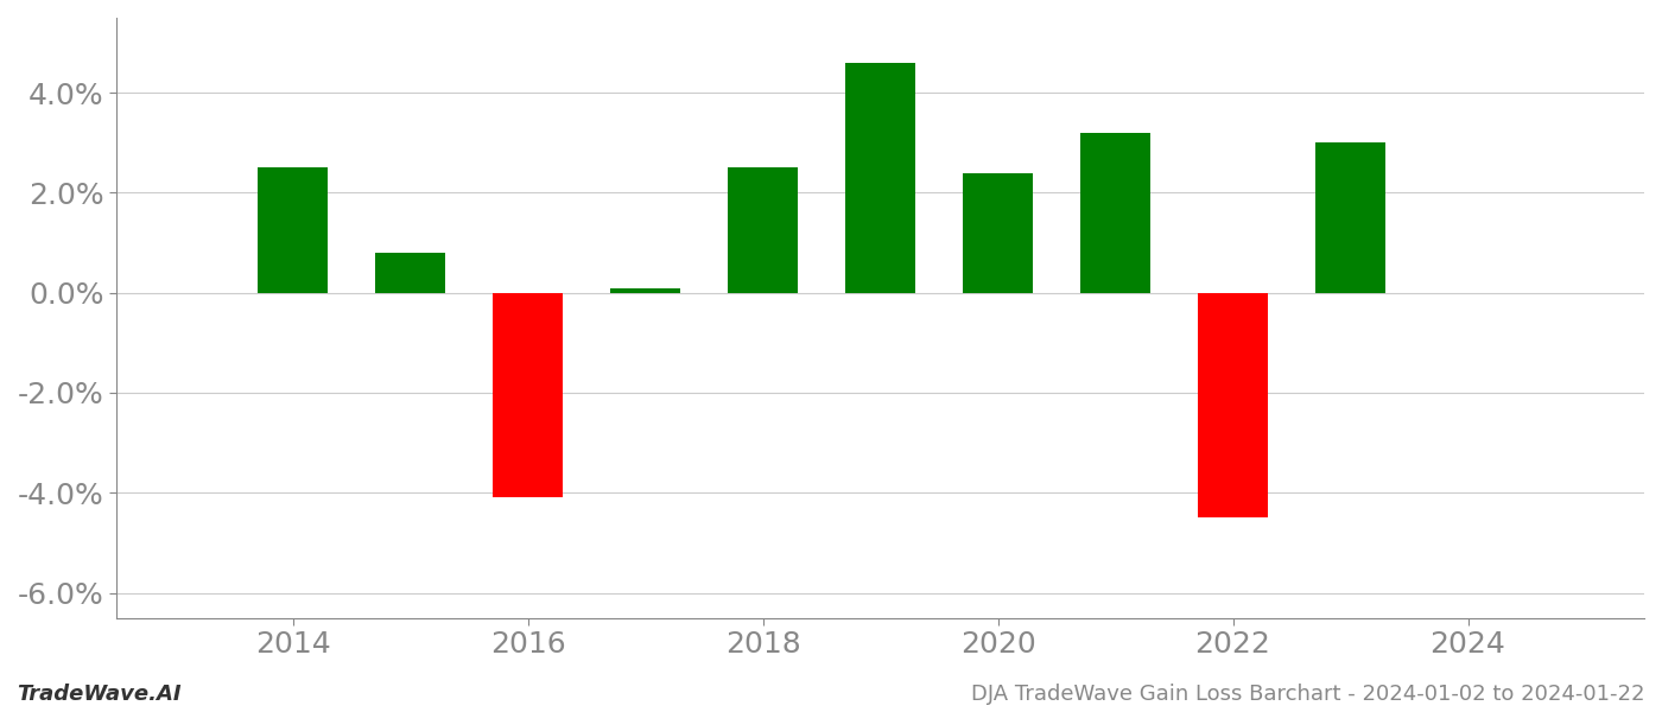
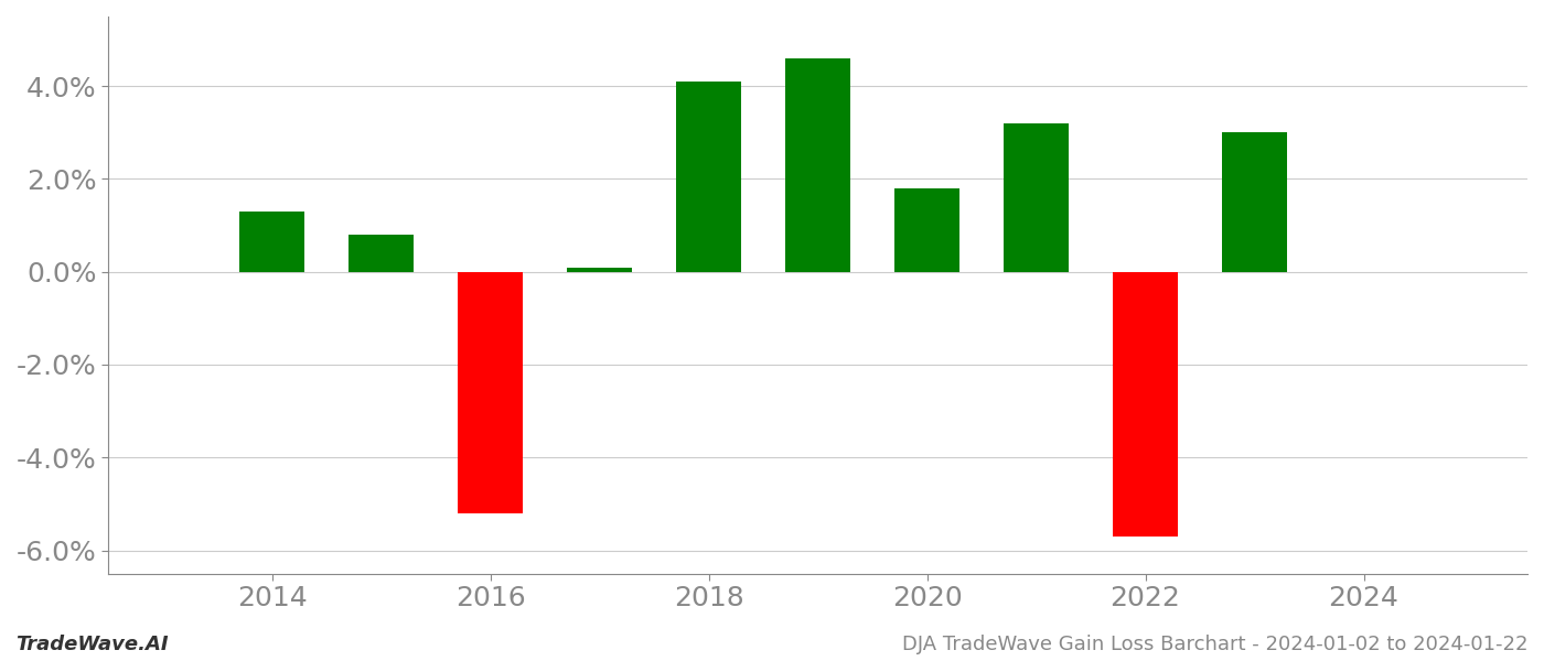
2014: 2.5% -> 1.3%
2016: -4.1% -> -5.2%
2018: 2.5% -> 4.1%
2020: 2.4% -> 1.8%
2022: -4.5% -> -5.7%
